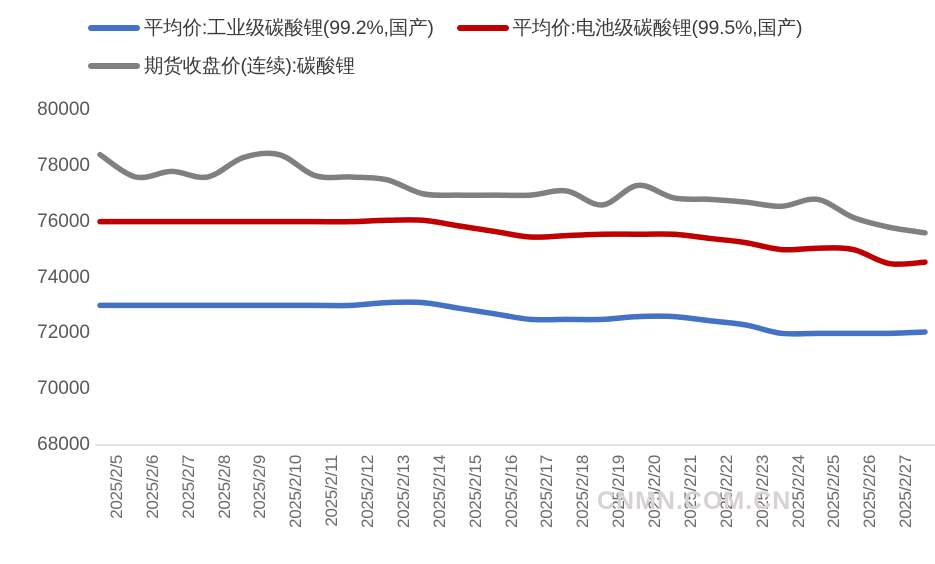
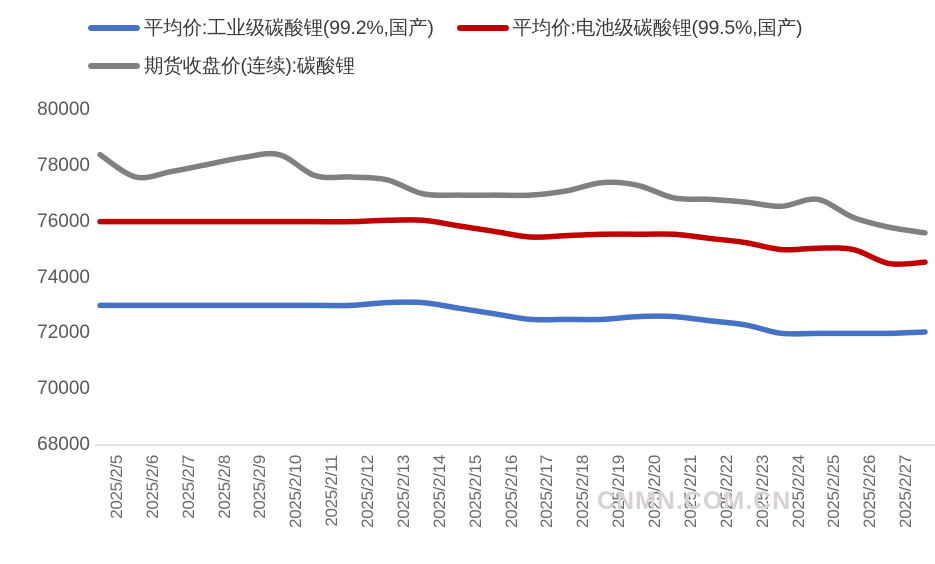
期货收盘价(连续):碳酸锂/2025/2/8: 77600 -> 78000
期货收盘价(连续):碳酸锂/2025/2/19: 76600 -> 77400
